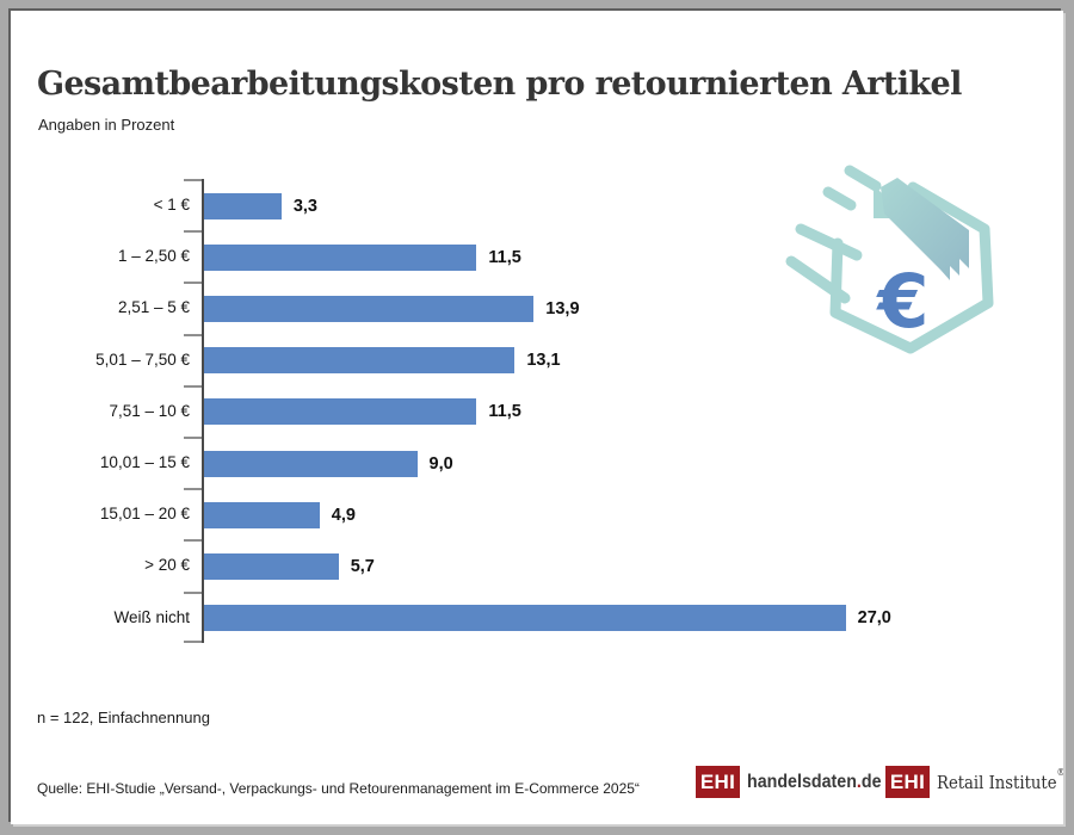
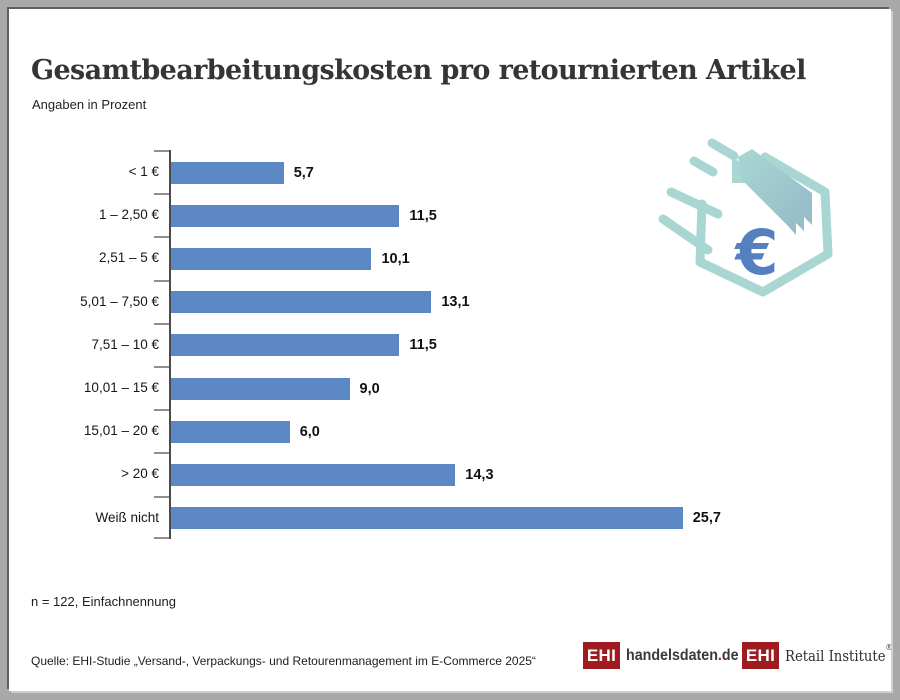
< 1 €: 3,3 -> 5,7
2,51 – 5 €: 13,9 -> 10,1
15,01 – 20 €: 4,9 -> 6,0
> 20 €: 5,7 -> 14,3
Weiß nicht: 27,0 -> 25,7
